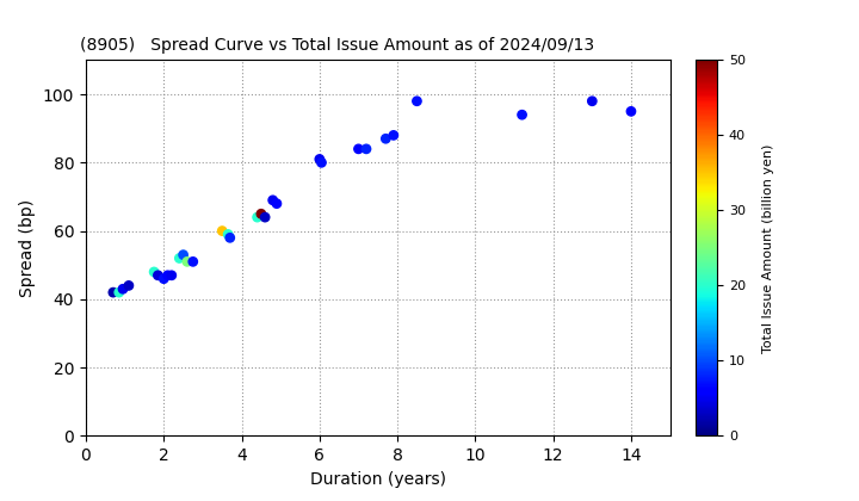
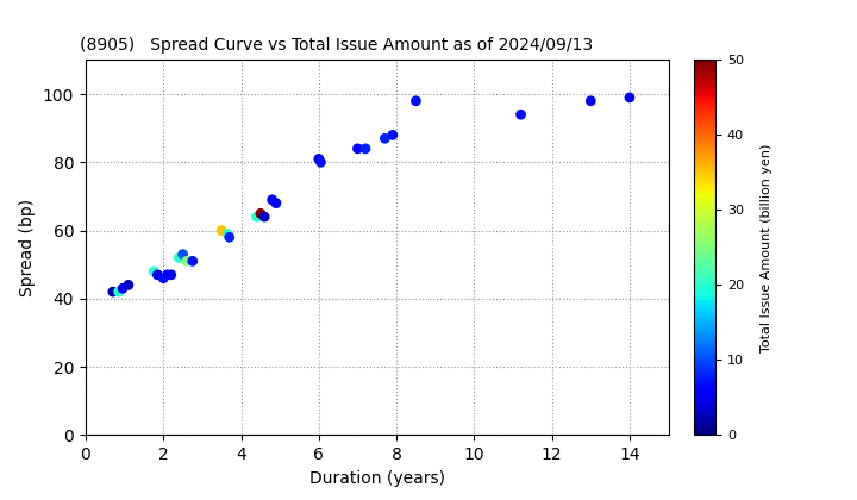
14: 95 -> 99
